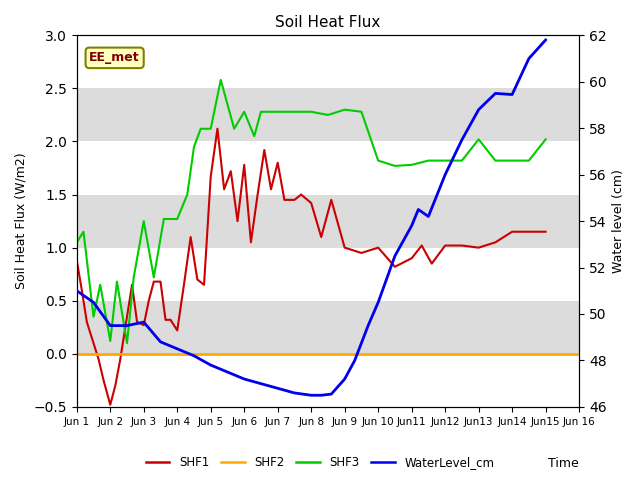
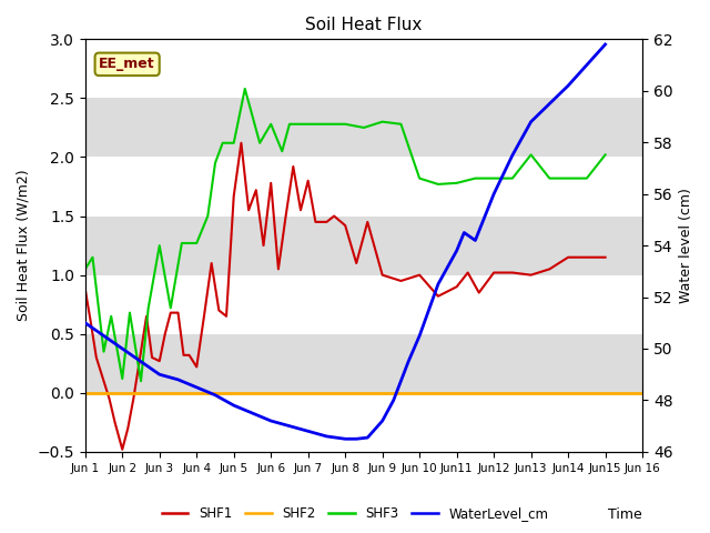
WaterLevel_cm/Jun 2: 49.50 -> 50.00
WaterLevel_cm/Jun 3: 49.65 -> 49.00
WaterLevel_cm/Jun14: 59.45 -> 60.20
